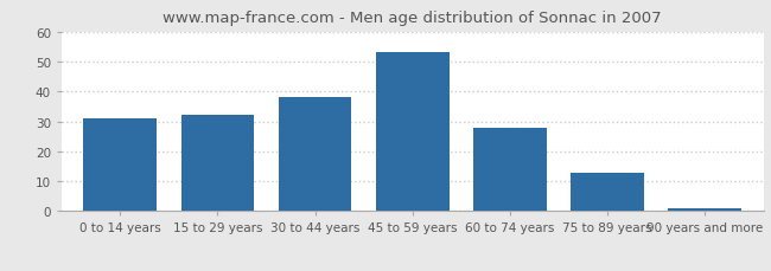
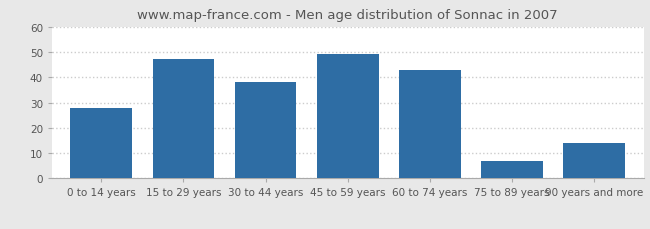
0 to 14 years: 31 -> 28
15 to 29 years: 32 -> 47
45 to 59 years: 53 -> 49
60 to 74 years: 28 -> 43
75 to 89 years: 13 -> 7
90 years and more: 1 -> 14
